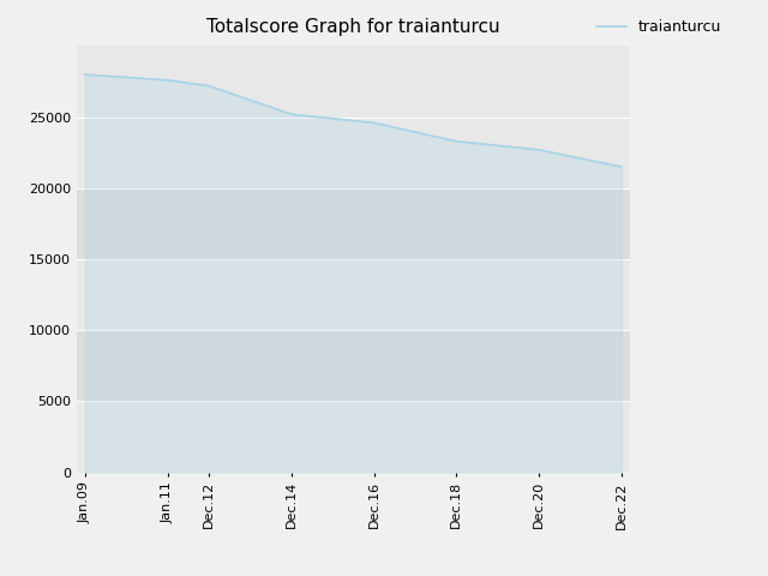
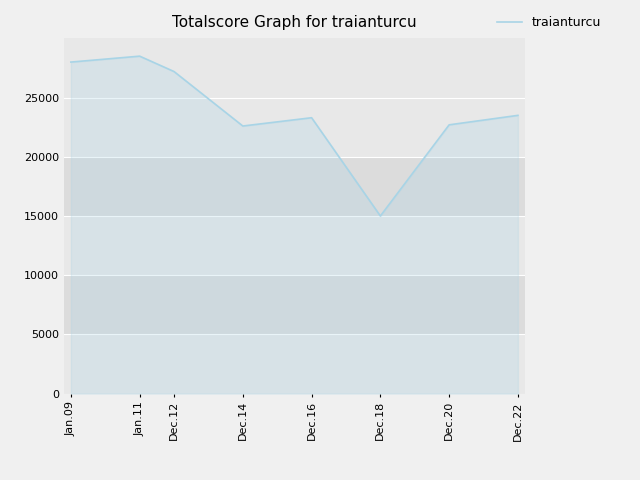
Jan.11: 27600 -> 28500
Dec.14: 25200 -> 22600
Dec.16: 24600 -> 23300
Dec.18: 23300 -> 15000
Dec.22: 21500 -> 23500
